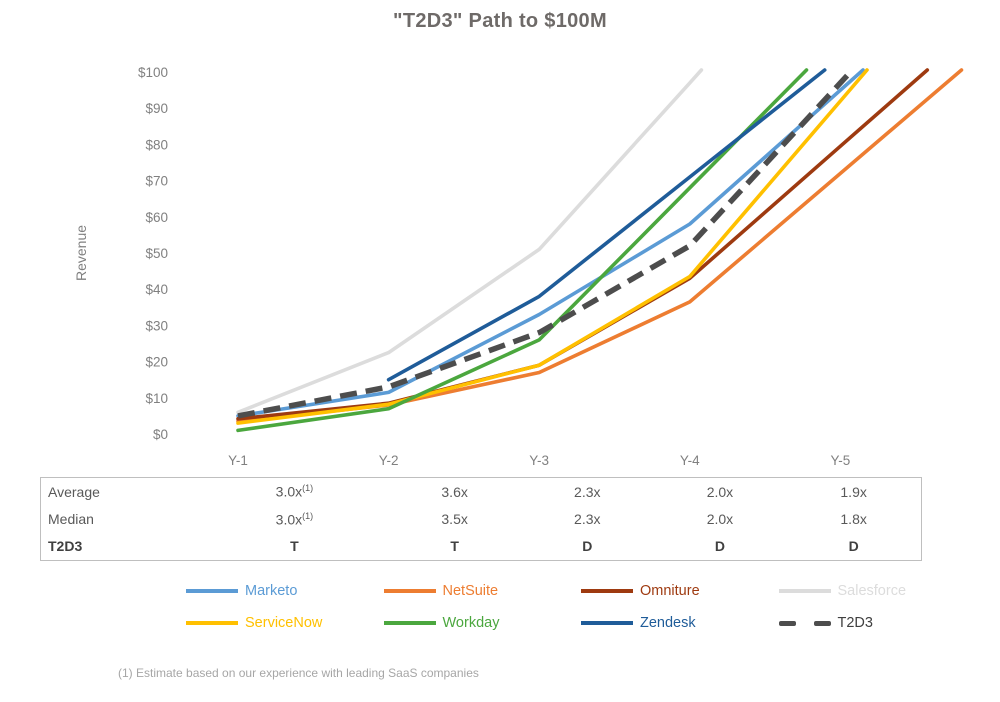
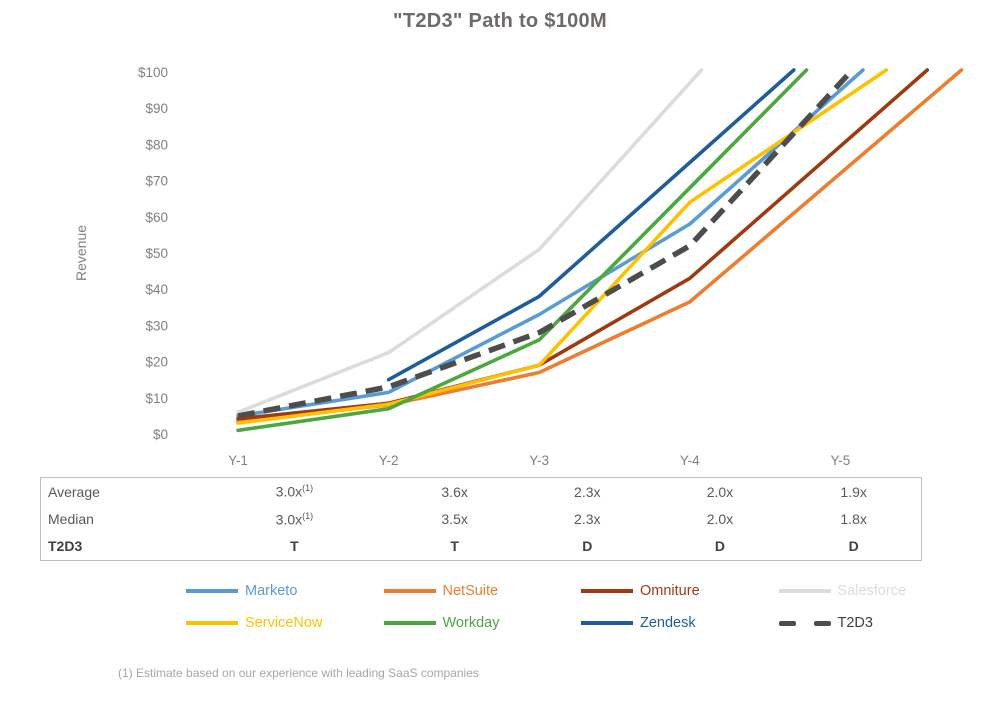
ServiceNow/Y-4: $44 -> $64
Zendesk/Y-4: $71 -> $75
